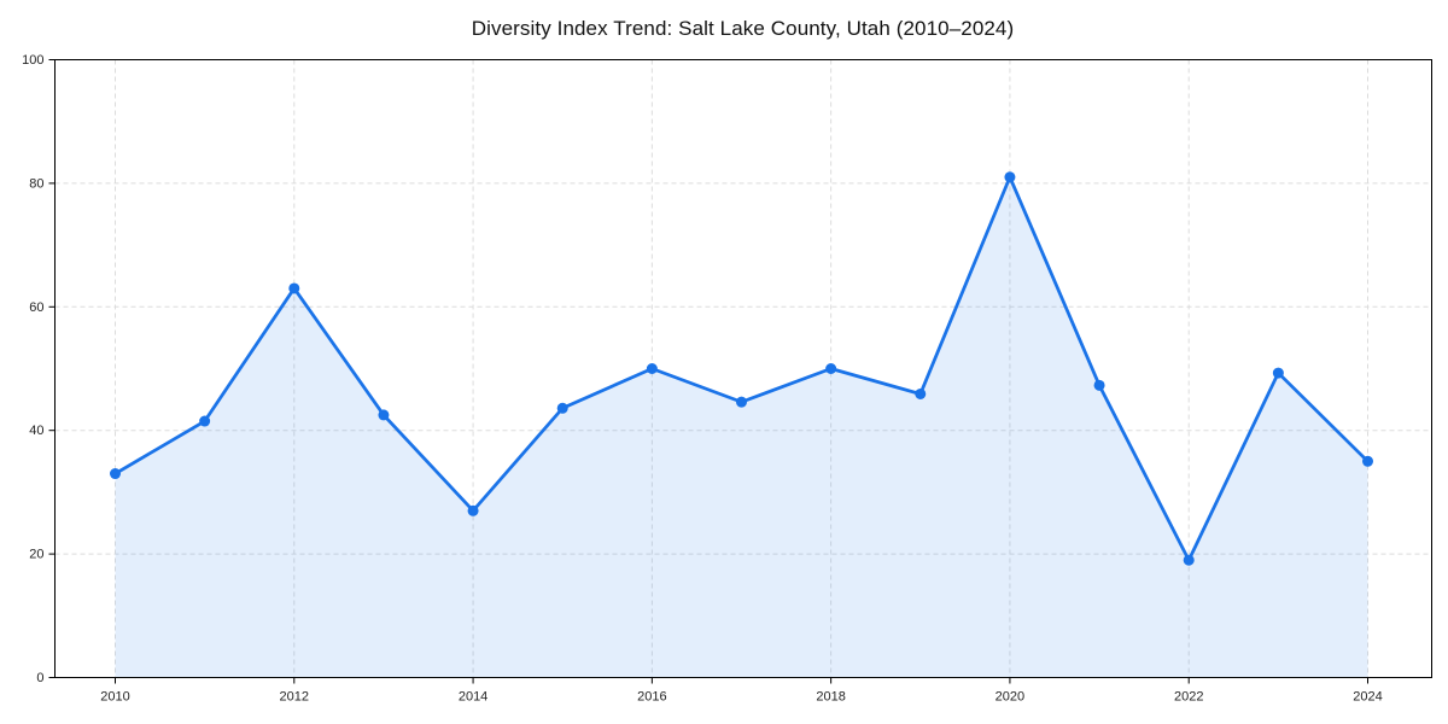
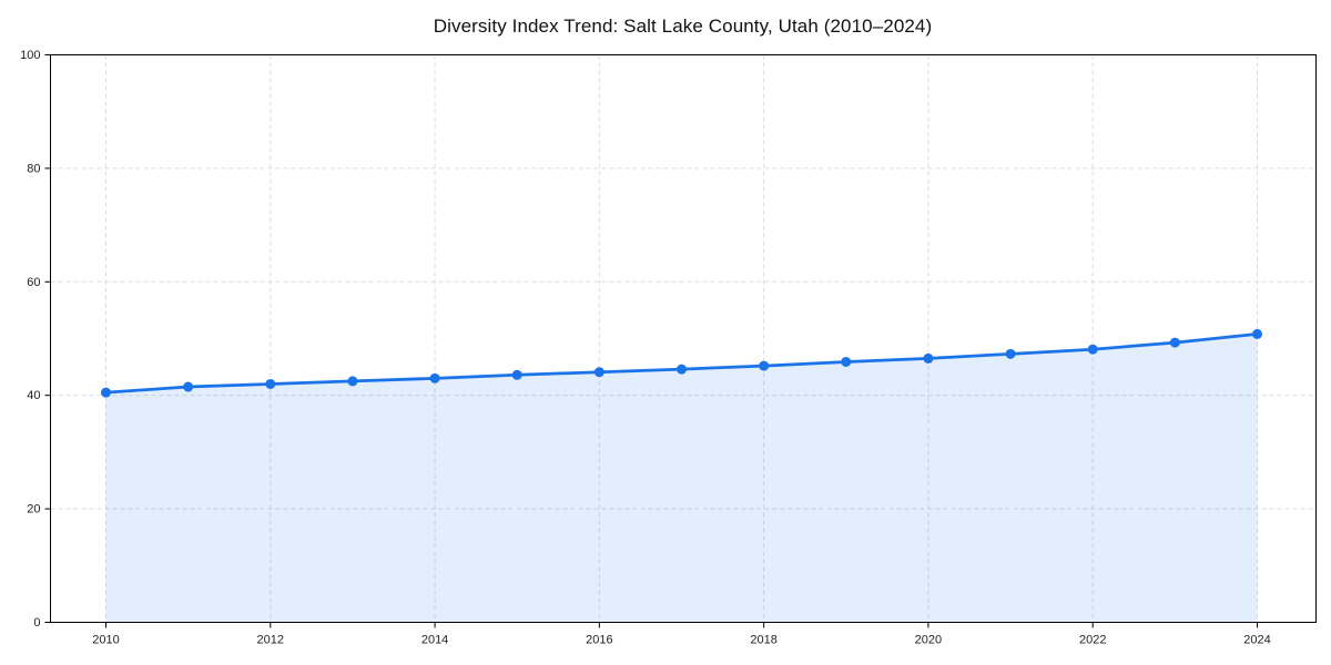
2010: 33 -> 40
2012: 63 -> 42
2014: 27 -> 43
2016: 50 -> 44
2018: 50 -> 45
2020: 81 -> 46
2022: 19 -> 48
2024: 35 -> 51
